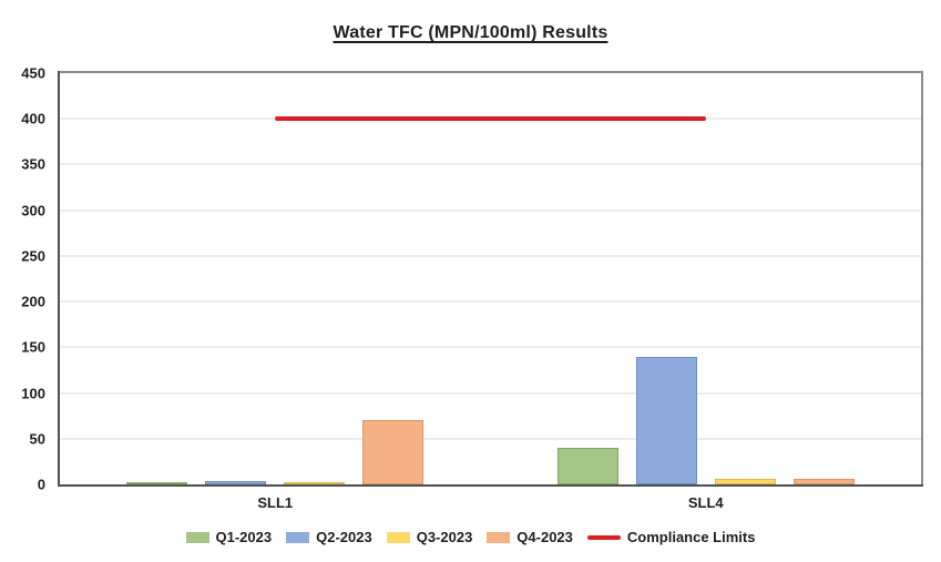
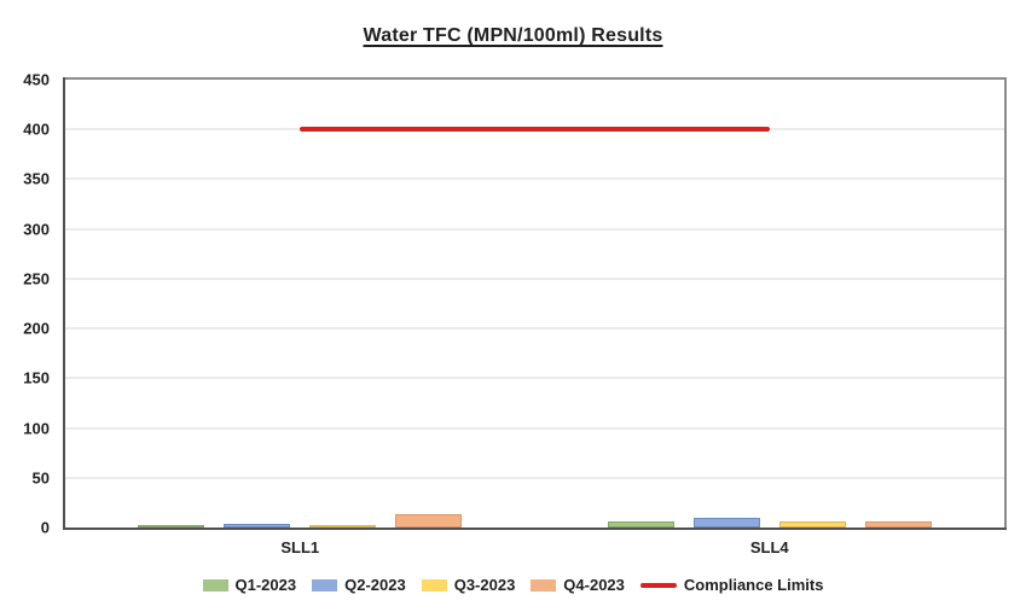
Q4-2023/SLL1: 70 -> 10
Q1-2023/SLL4: 40 -> 10
Q2-2023/SLL4: 140 -> 10
